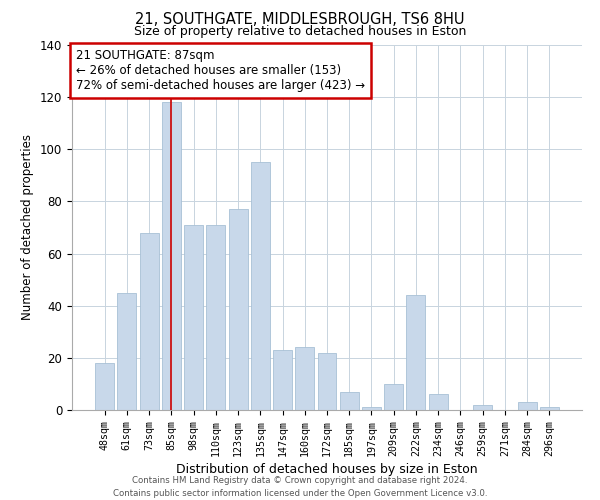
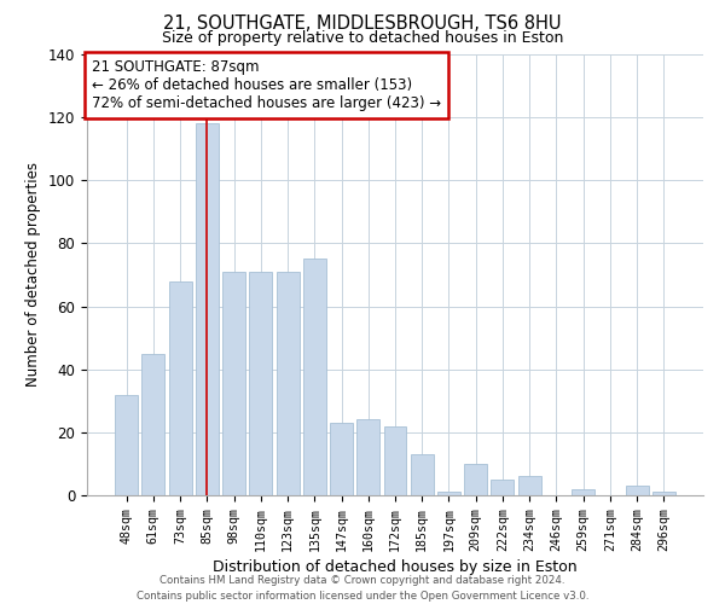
48sqm: 18 -> 32
123sqm: 77 -> 71
135sqm: 95 -> 75
185sqm: 7 -> 13
222sqm: 44 -> 5
